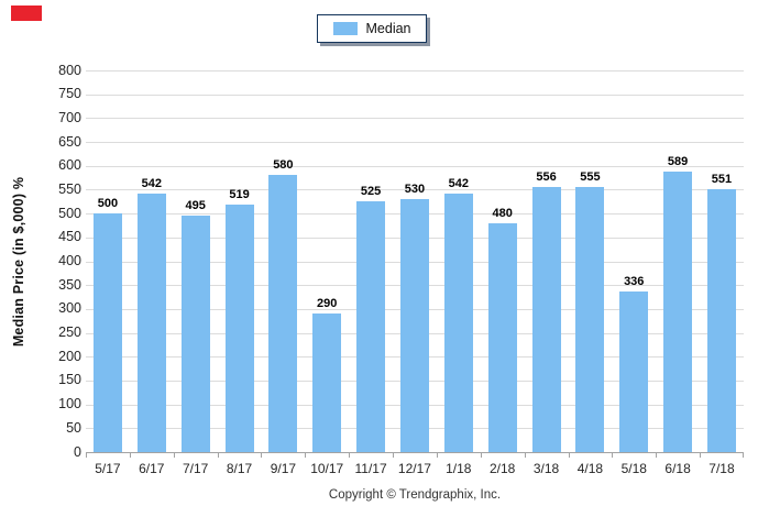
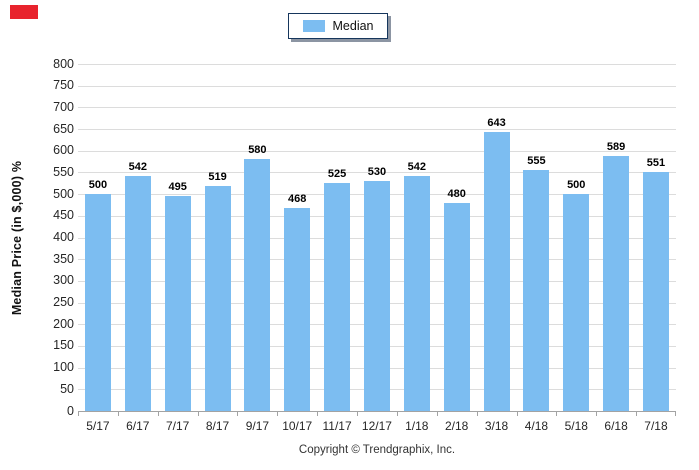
10/17: 290 -> 468
3/18: 556 -> 643
5/18: 336 -> 500
